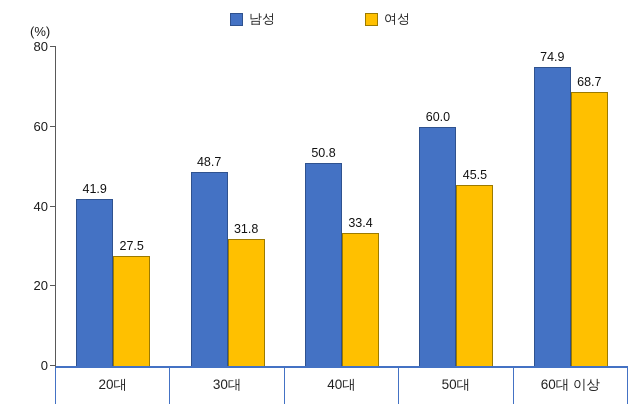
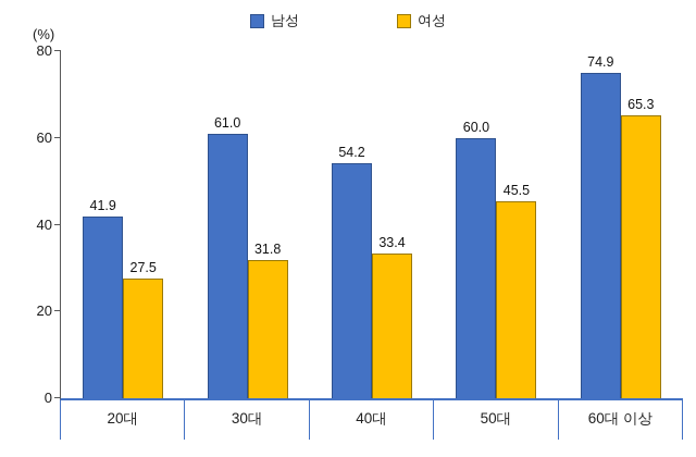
남성/30대: 48.7 -> 61.0
남성/40대: 50.8 -> 54.2
여성/60대 이상: 68.7 -> 65.3
